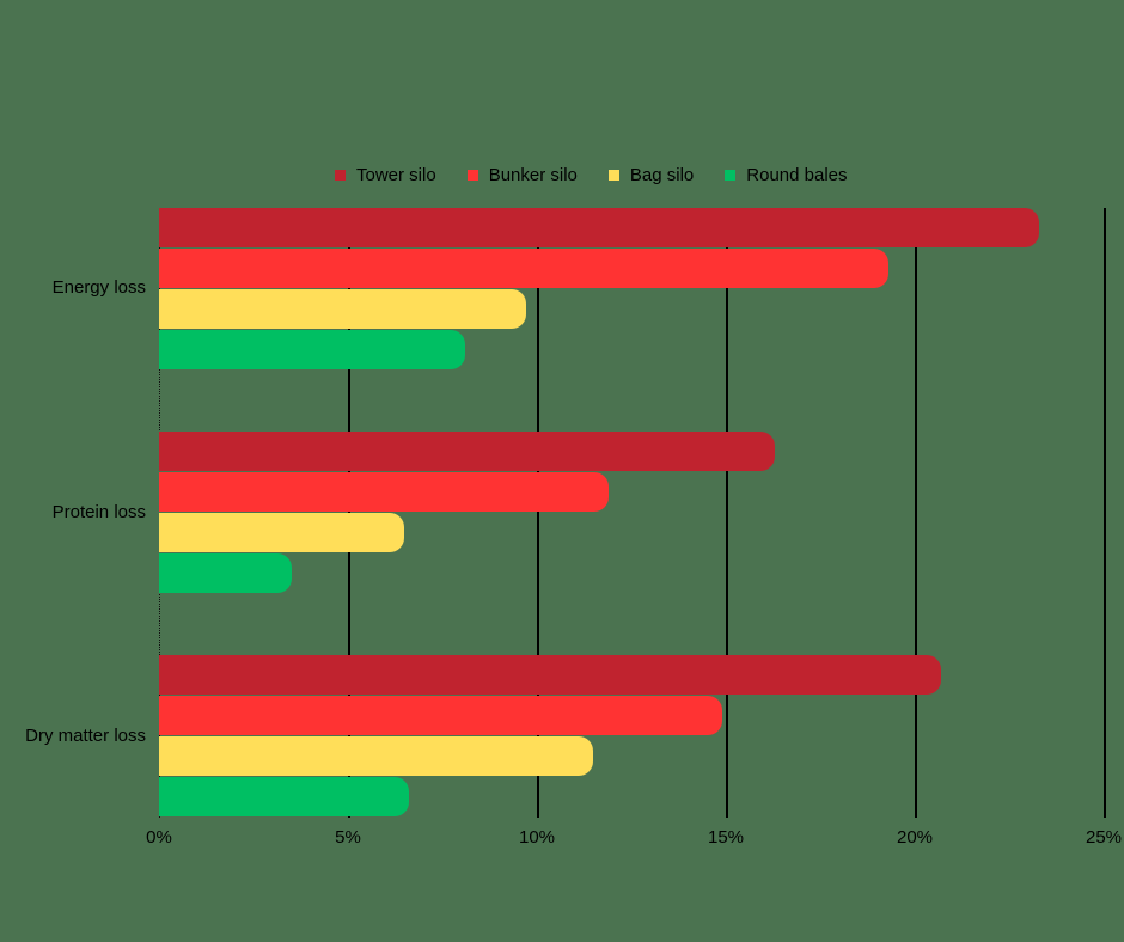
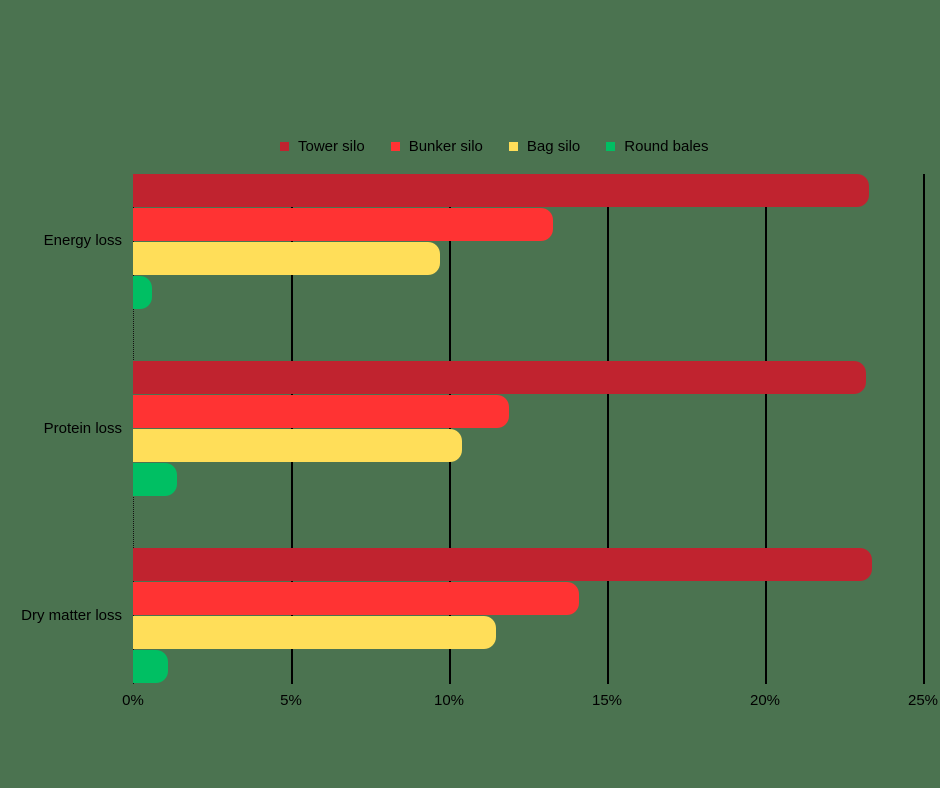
Bunker silo/Energy loss: 19.3% -> 13.3%
Round bales/Energy loss: 8.1% -> 0.6%
Tower silo/Protein loss: 16.3% -> 23.2%
Bag silo/Protein loss: 6.5% -> 10.4%
Round bales/Protein loss: 3.5% -> 1.4%
Tower silo/Dry matter loss: 20.7% -> 23.4%
Bunker silo/Dry matter loss: 14.9% -> 14.1%
Round bales/Dry matter loss: 6.6% -> 1.1%
